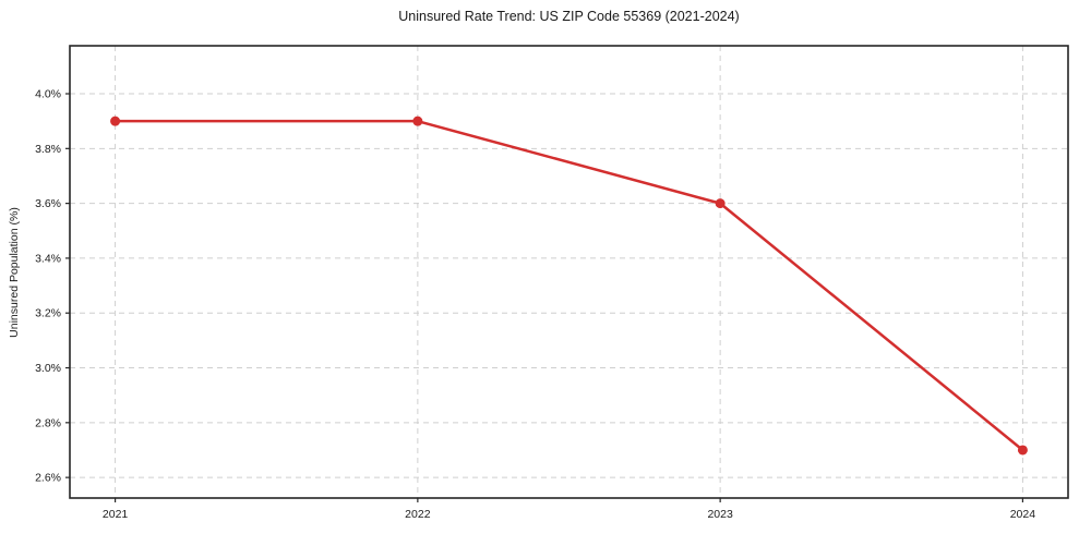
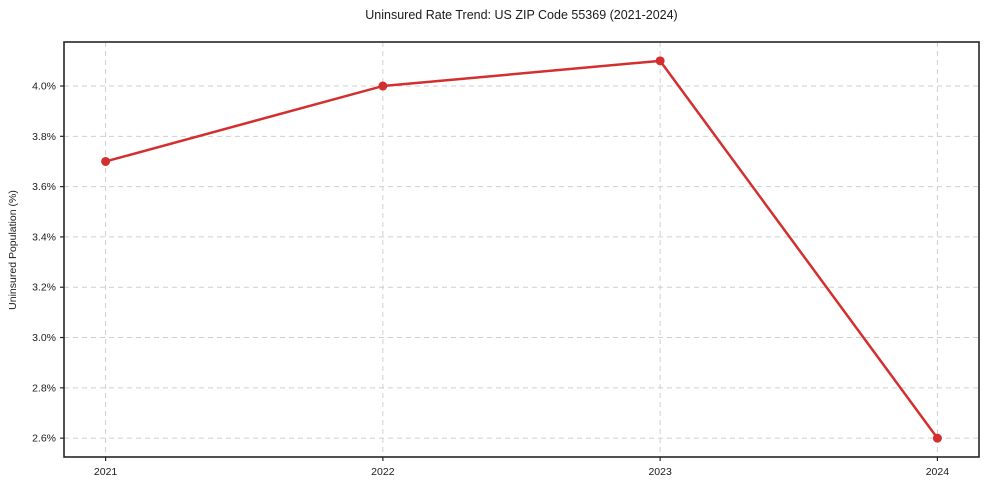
2021: 3.9% -> 3.7%
2022: 3.9% -> 4.0%
2023: 3.6% -> 4.1%
2024: 2.7% -> 2.6%
